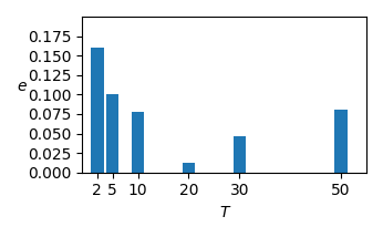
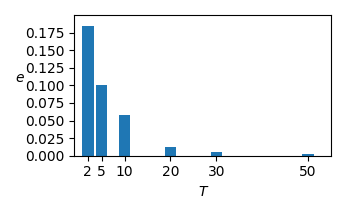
2: 0.160 -> 0.185
10: 0.078 -> 0.058
30: 0.046 -> 0.005
50: 0.080 -> 0.002
